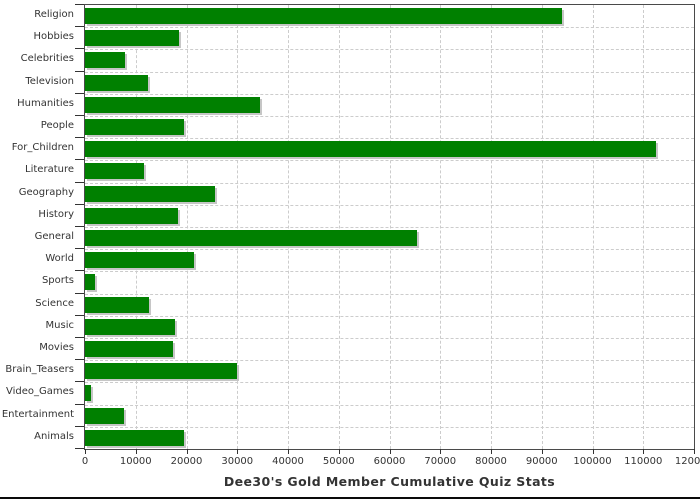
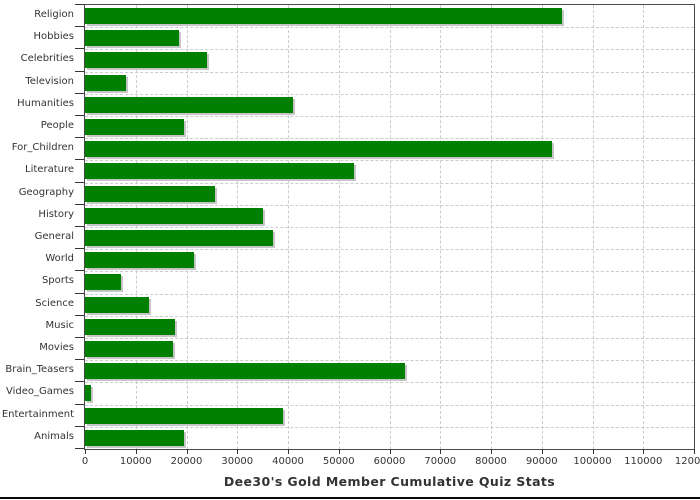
Celebrities: 8000 -> 24000
Television: 12000 -> 8000
Humanities: 34000 -> 41000
For_Children: 112000 -> 92000
Literature: 12000 -> 53000
History: 18000 -> 35000
General: 66000 -> 37000
Sports: 2000 -> 7000
Brain_Teasers: 30000 -> 63000
Entertainment: 8000 -> 39000
